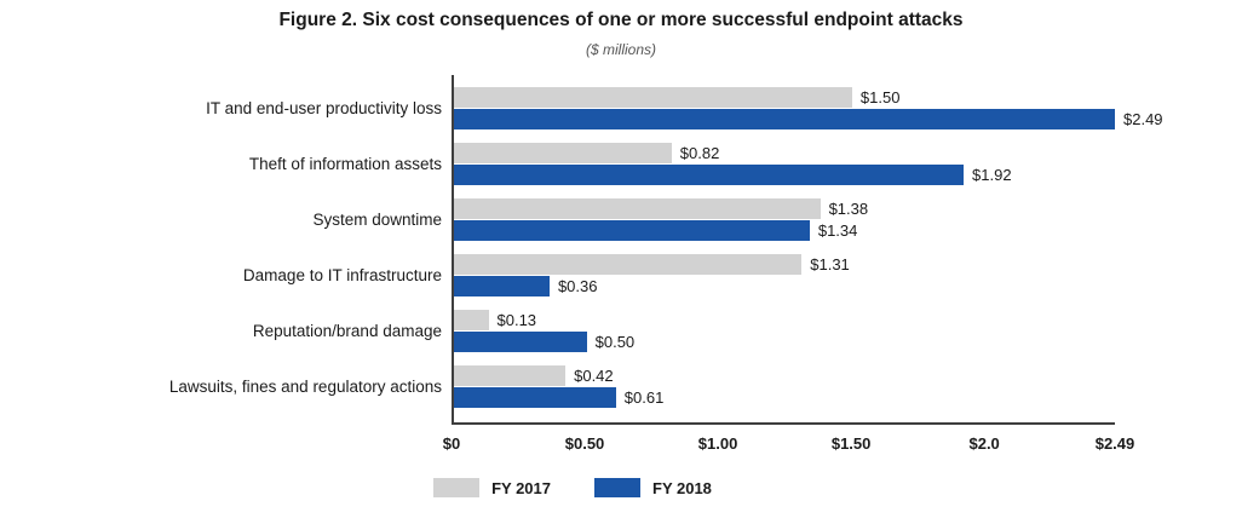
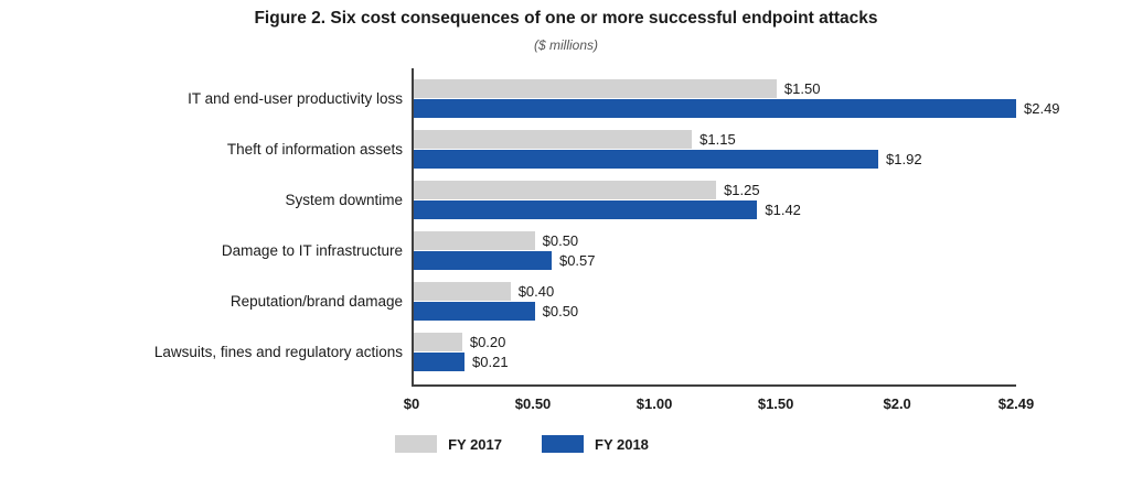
FY 2017/Theft of information assets: $0.82 -> $1.15
FY 2017/System downtime: $1.38 -> $1.25
FY 2018/System downtime: $1.34 -> $1.42
FY 2017/Damage to IT infrastructure: $1.31 -> $0.50
FY 2018/Damage to IT infrastructure: $0.36 -> $0.57
FY 2017/Reputation/brand damage: $0.13 -> $0.40
FY 2017/Lawsuits, fines and regulatory actions: $0.42 -> $0.20
FY 2018/Lawsuits, fines and regulatory actions: $0.61 -> $0.21
